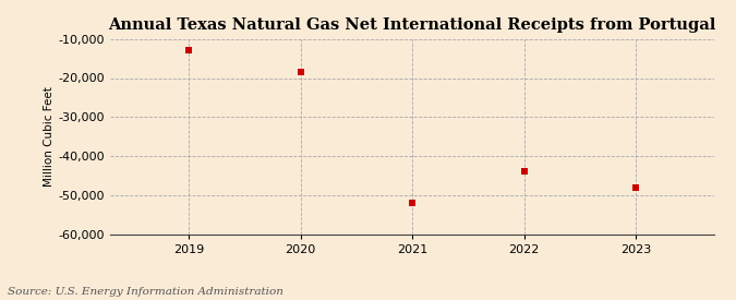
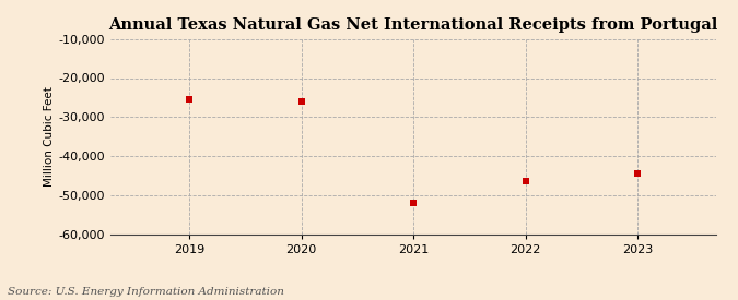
2019: -13,000 -> -25,500
2020: -18,500 -> -26,000
2022: -44,000 -> -46,500
2023: -48,000 -> -44,500
